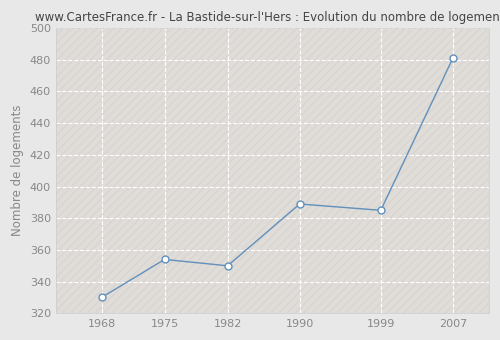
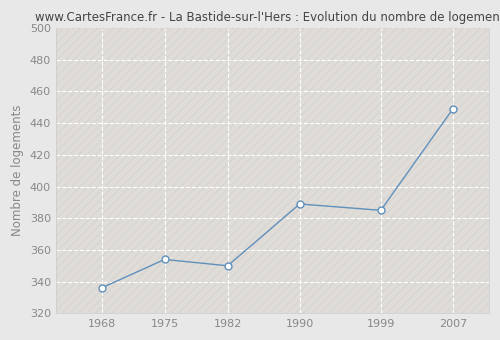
1968: 330 -> 336
2007: 481 -> 449
